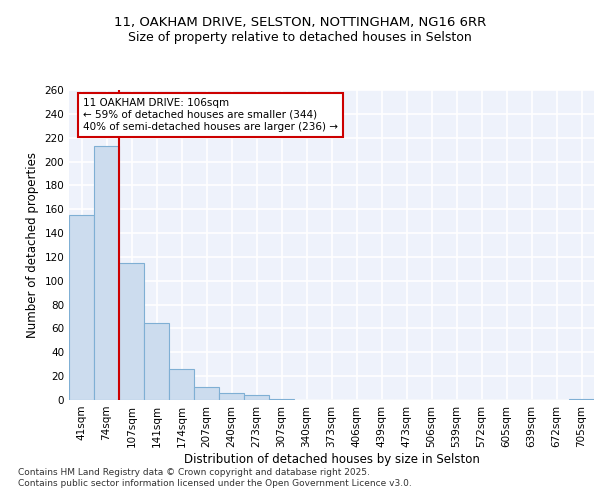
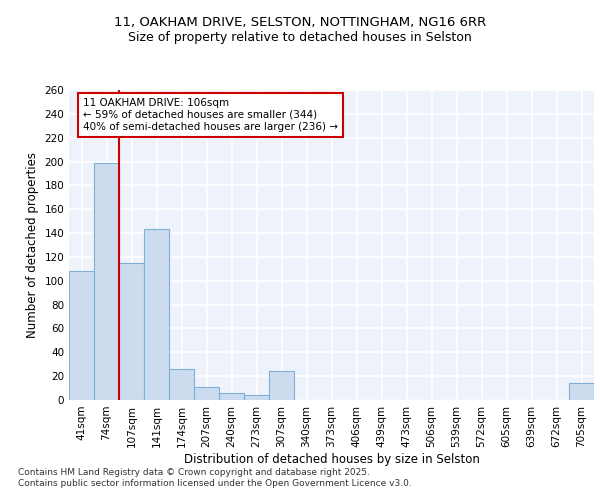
41sqm: 155 -> 108
74sqm: 213 -> 199
141sqm: 65 -> 143
307sqm: 1 -> 24
705sqm: 1 -> 14
